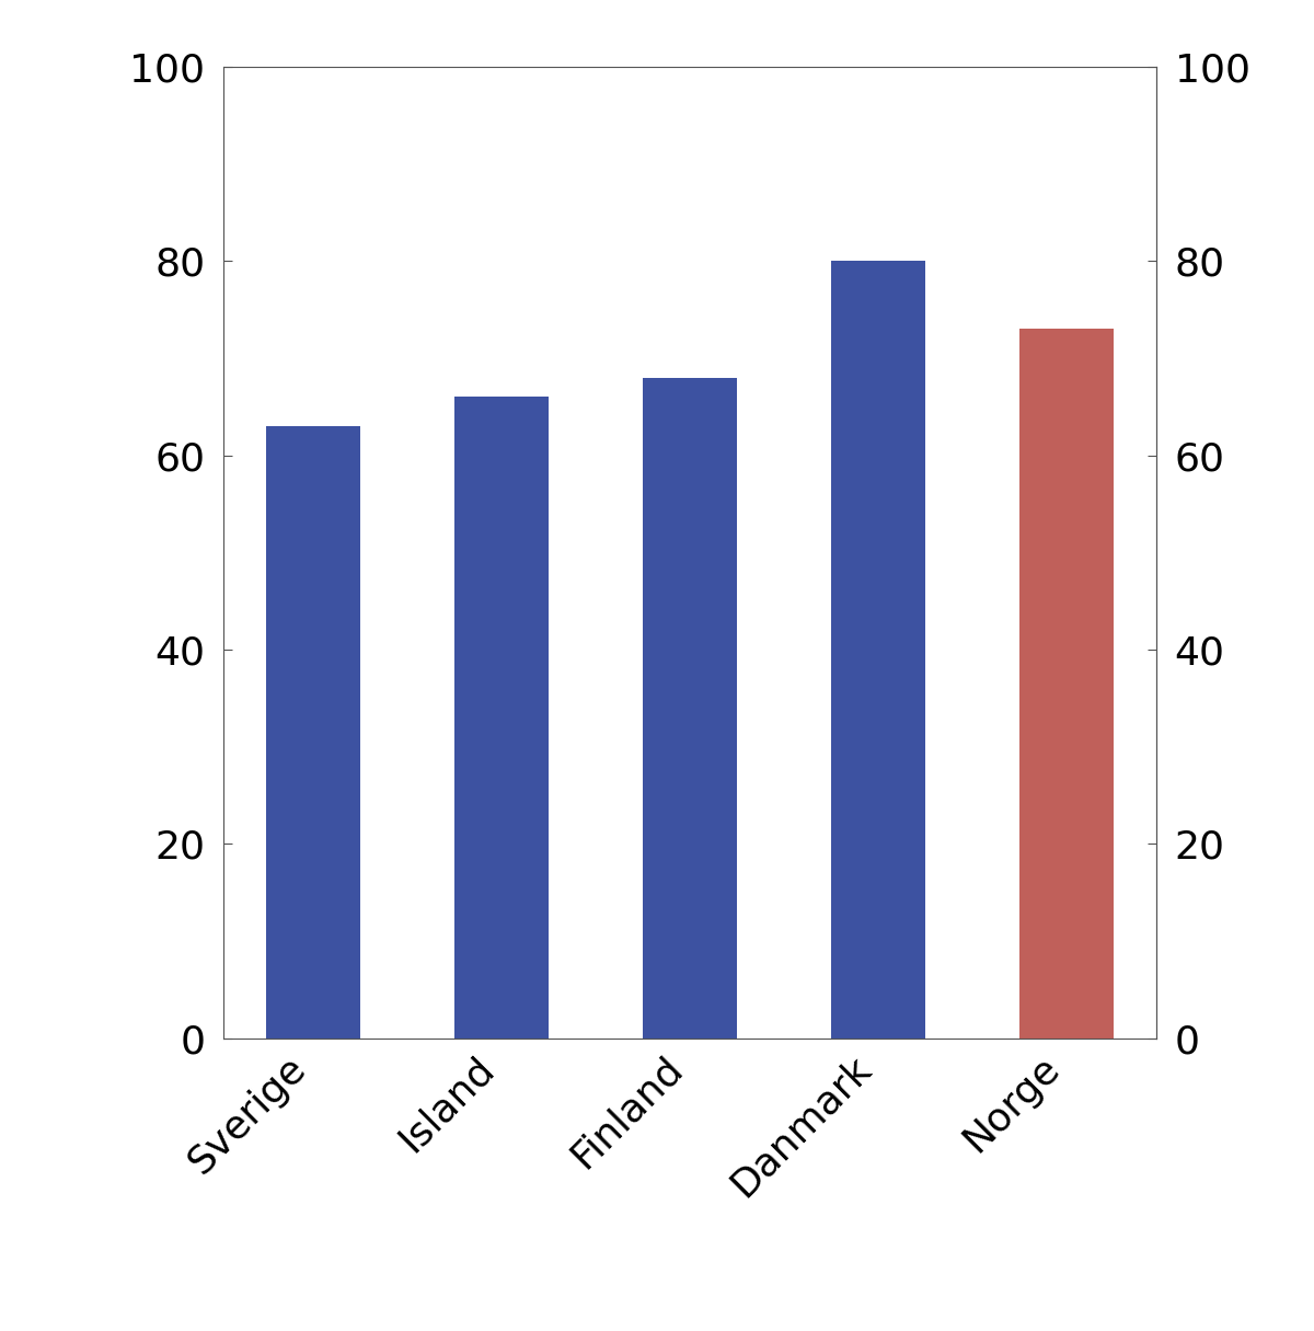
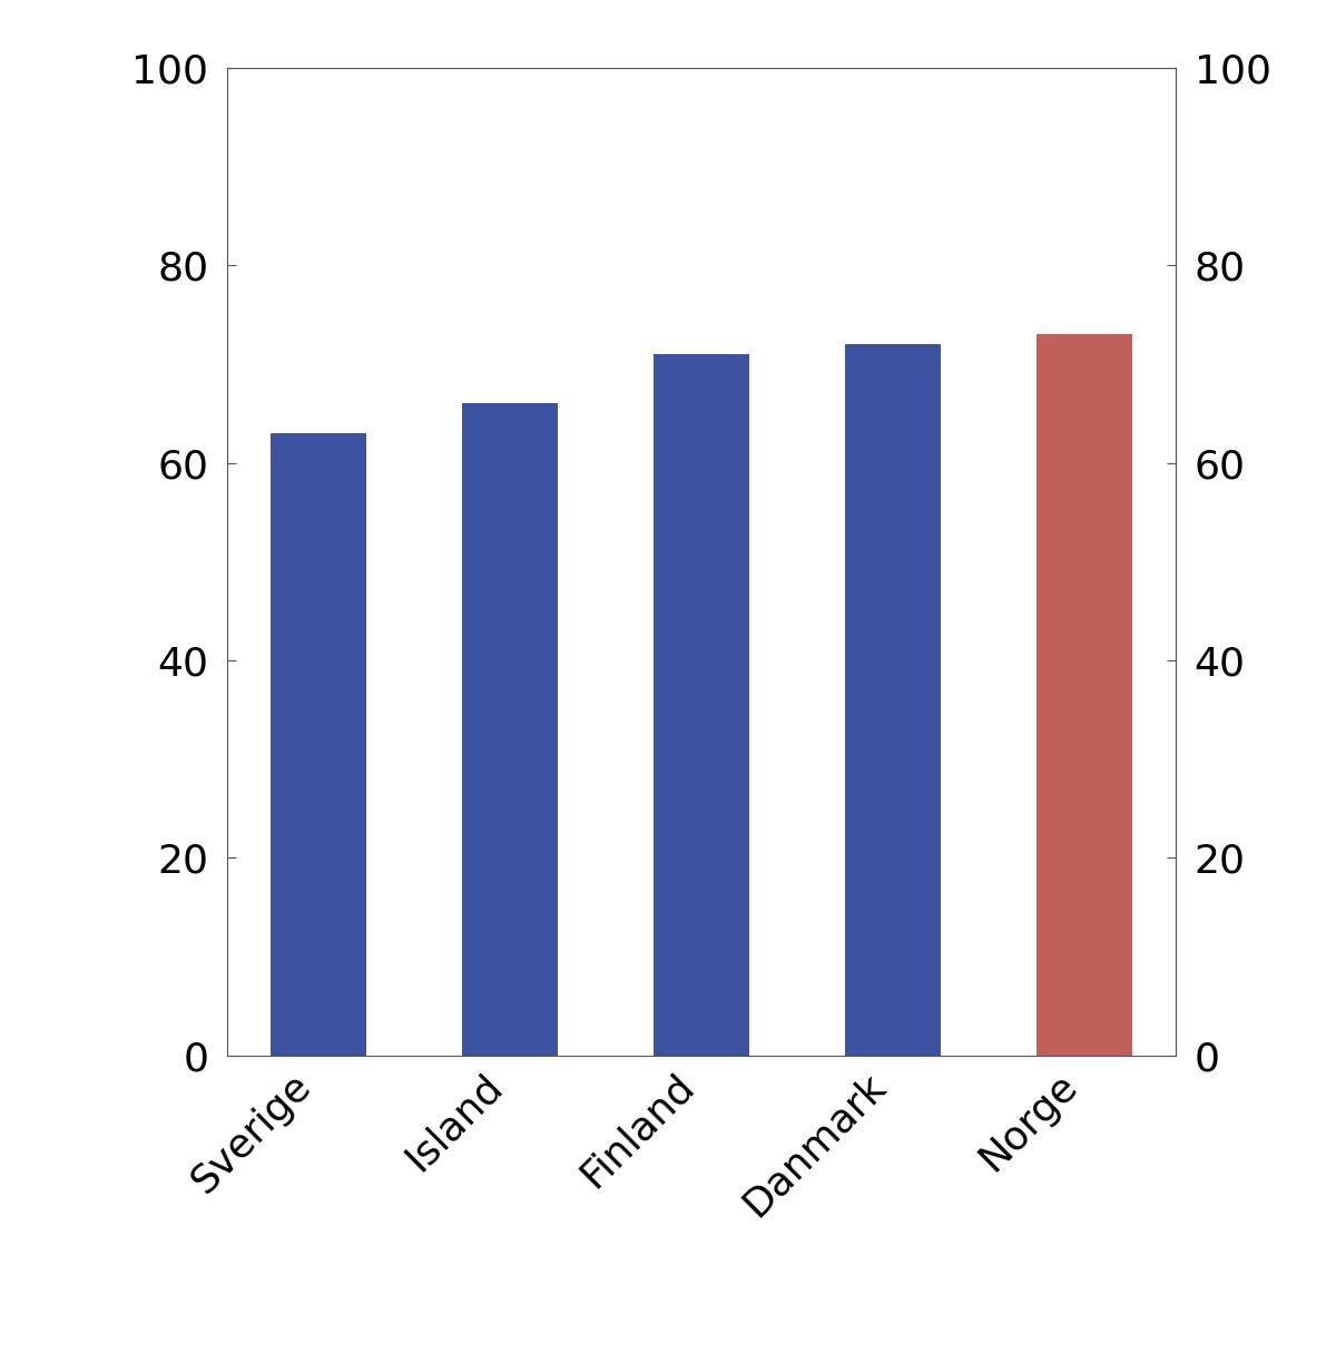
Finland: 68 -> 71
Danmark: 80 -> 72
